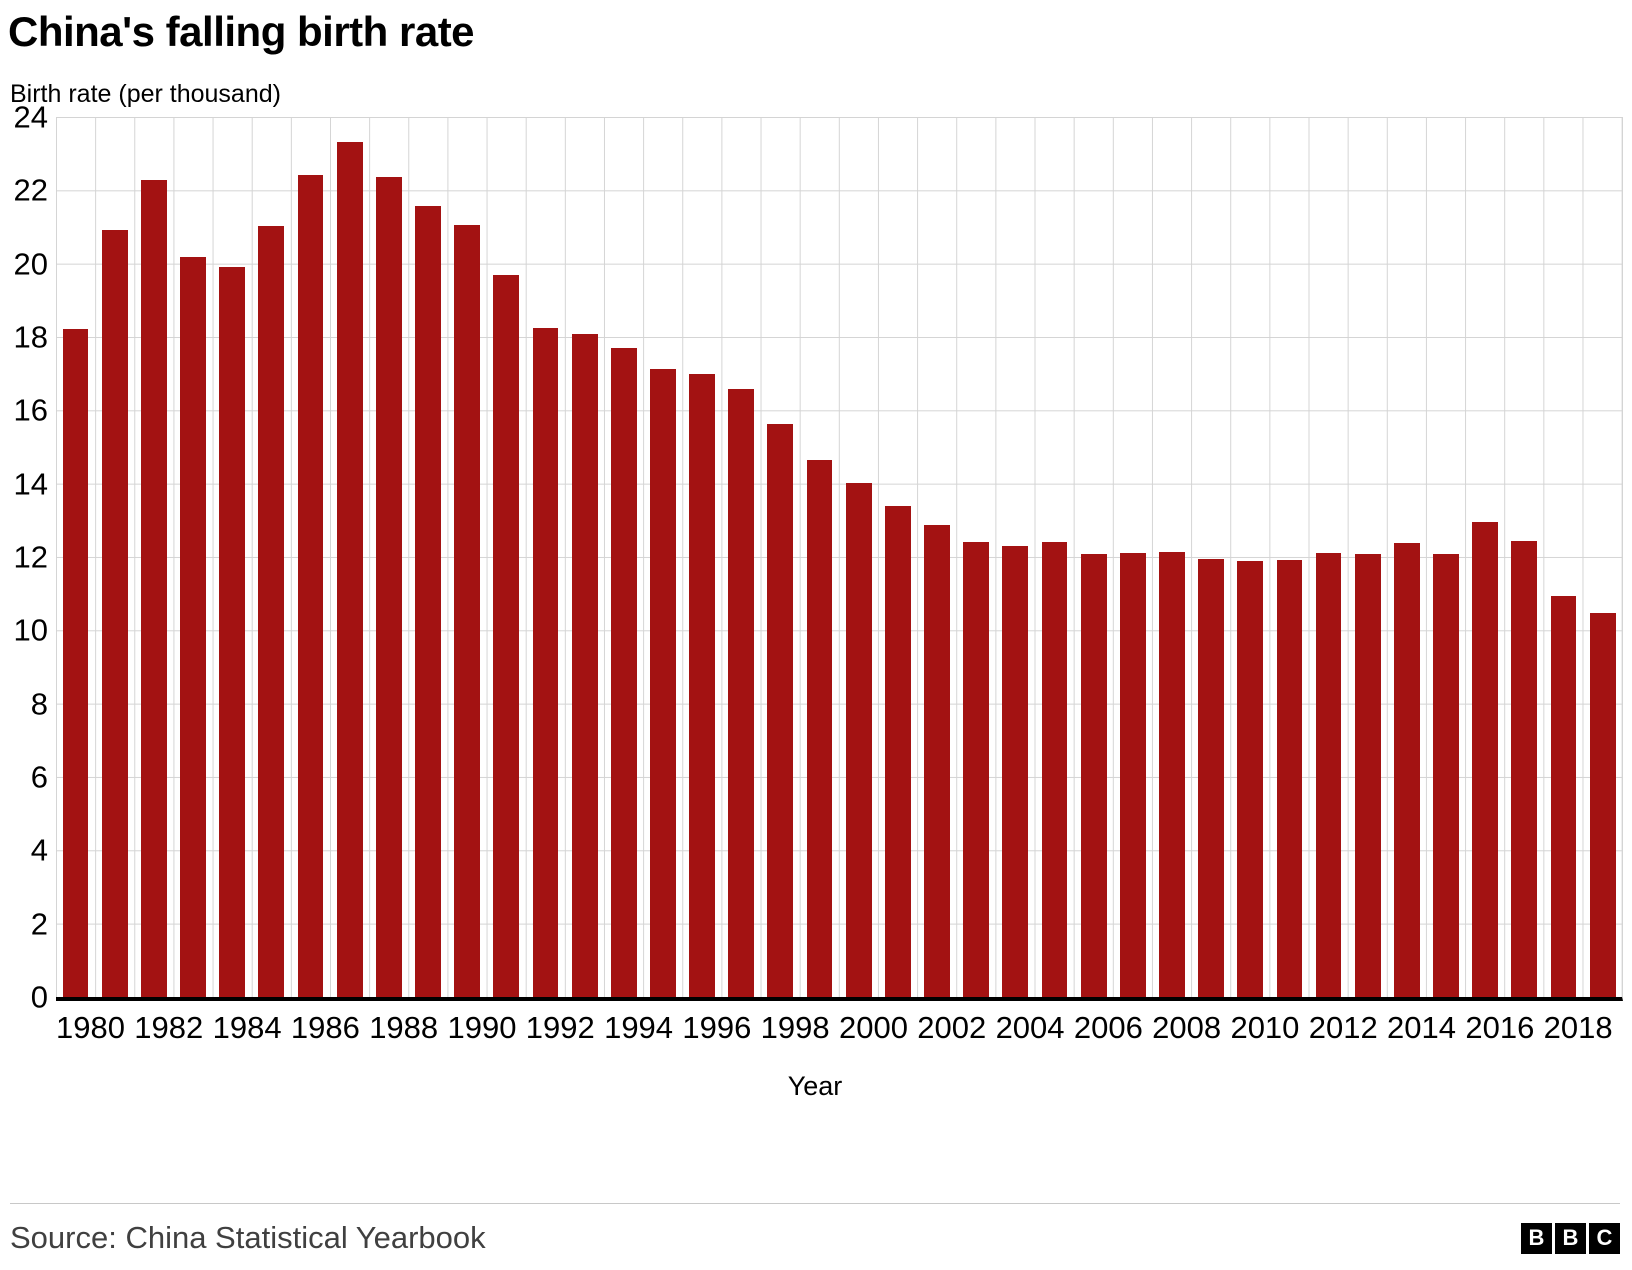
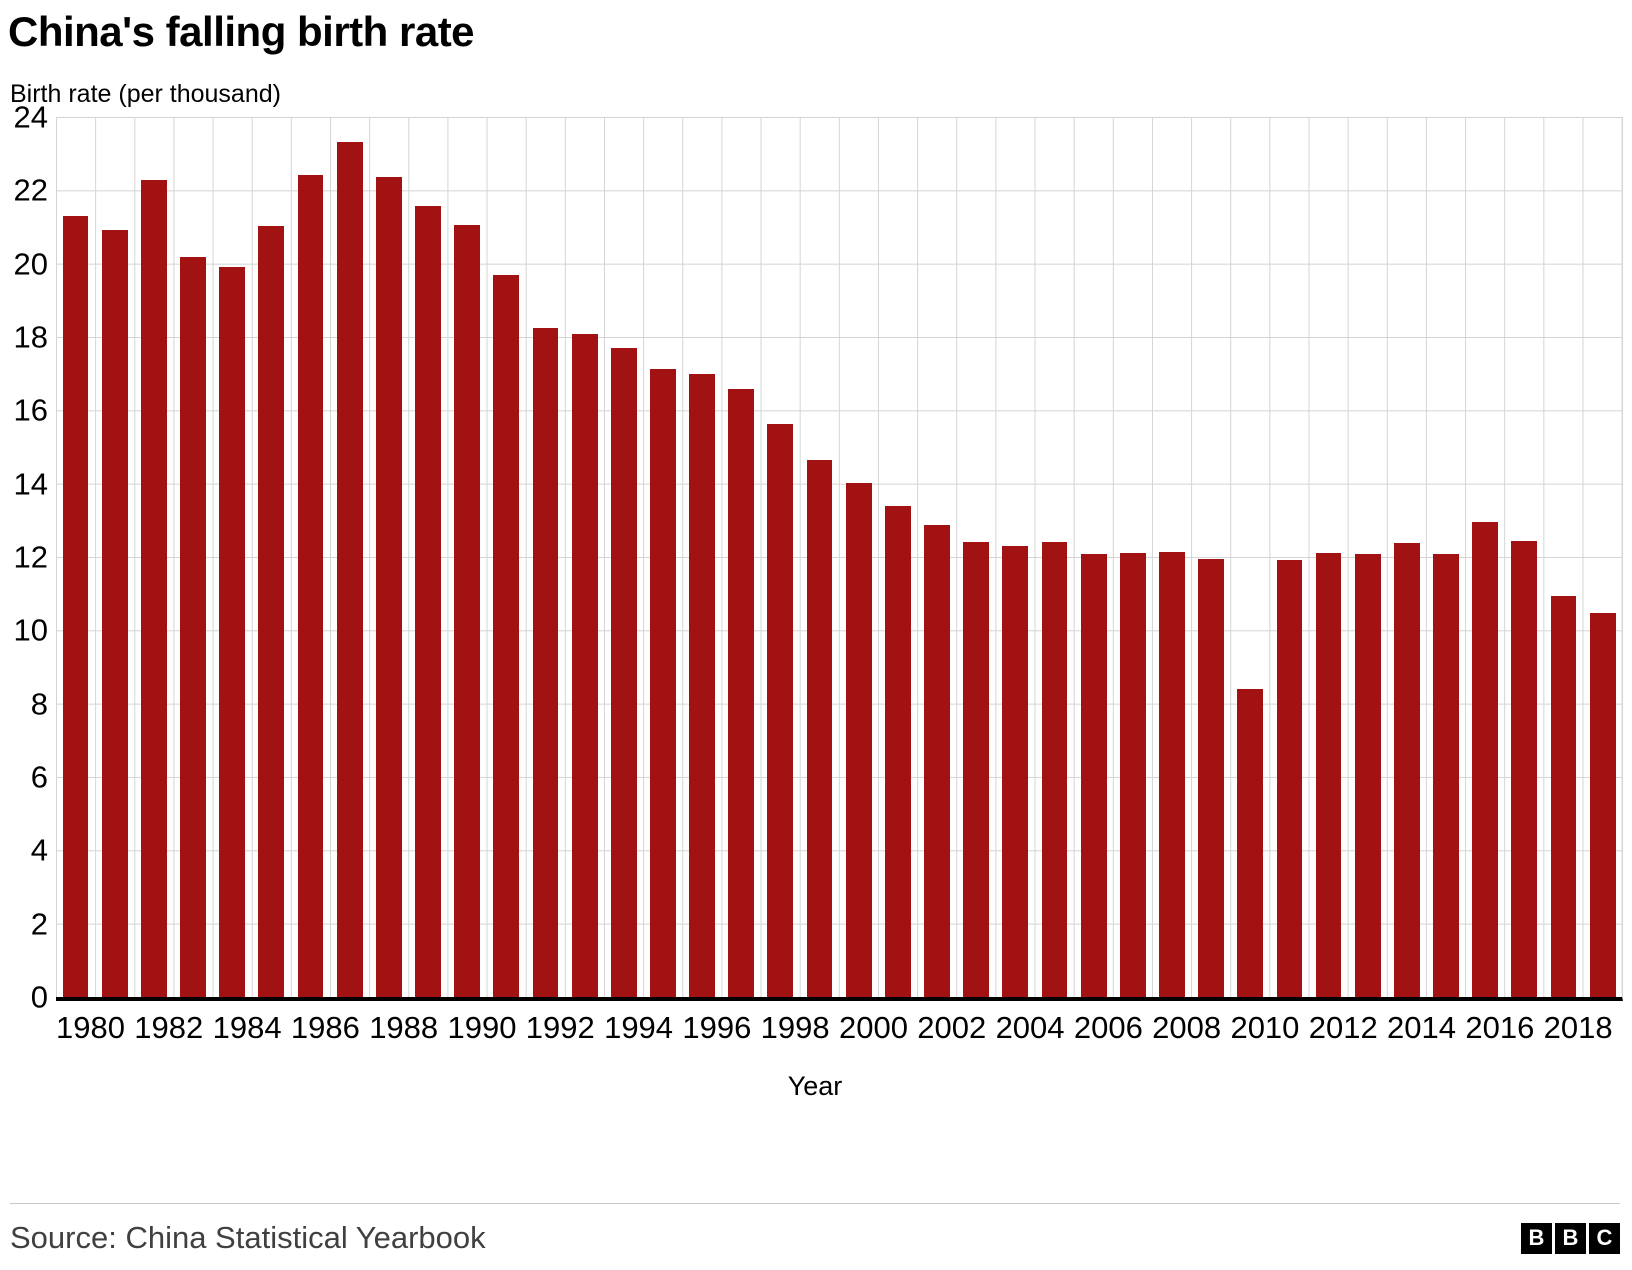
1980: 18.2 -> 21.3
2010: 11.9 -> 8.4
